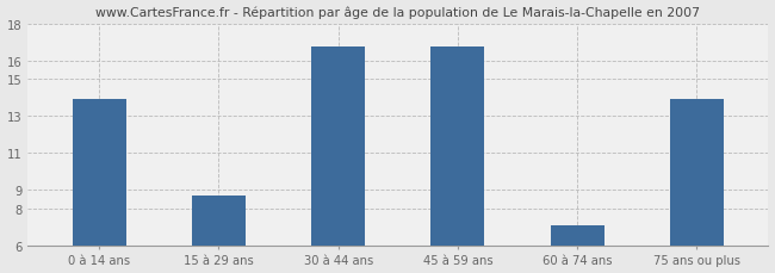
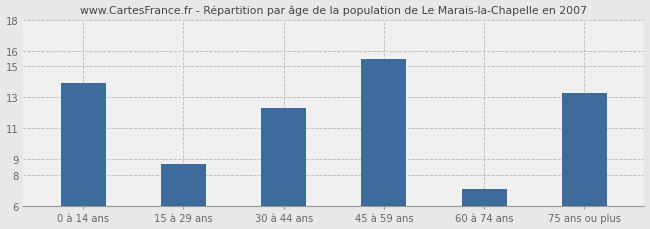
30 à 44 ans: 16.8 -> 12.3
45 à 59 ans: 16.8 -> 15.5
75 ans ou plus: 13.9 -> 13.3
